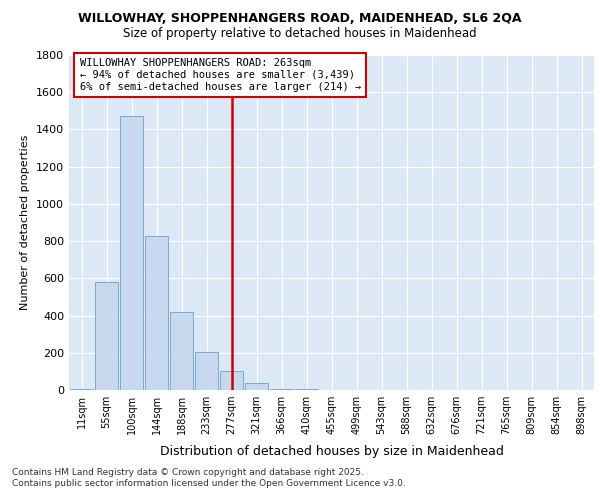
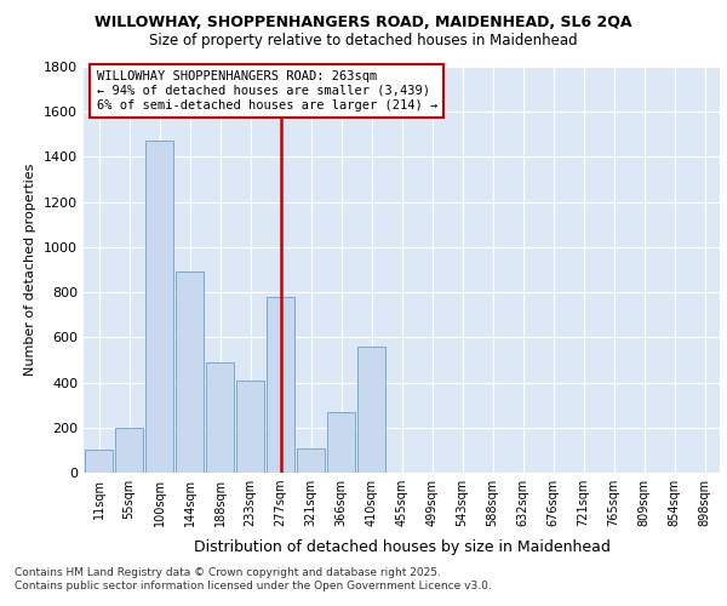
11sqm: 0 -> 100
55sqm: 580 -> 200
144sqm: 830 -> 890
188sqm: 420 -> 490
233sqm: 200 -> 410
277sqm: 100 -> 780
321sqm: 40 -> 110
366sqm: 0 -> 270
410sqm: 0 -> 560
